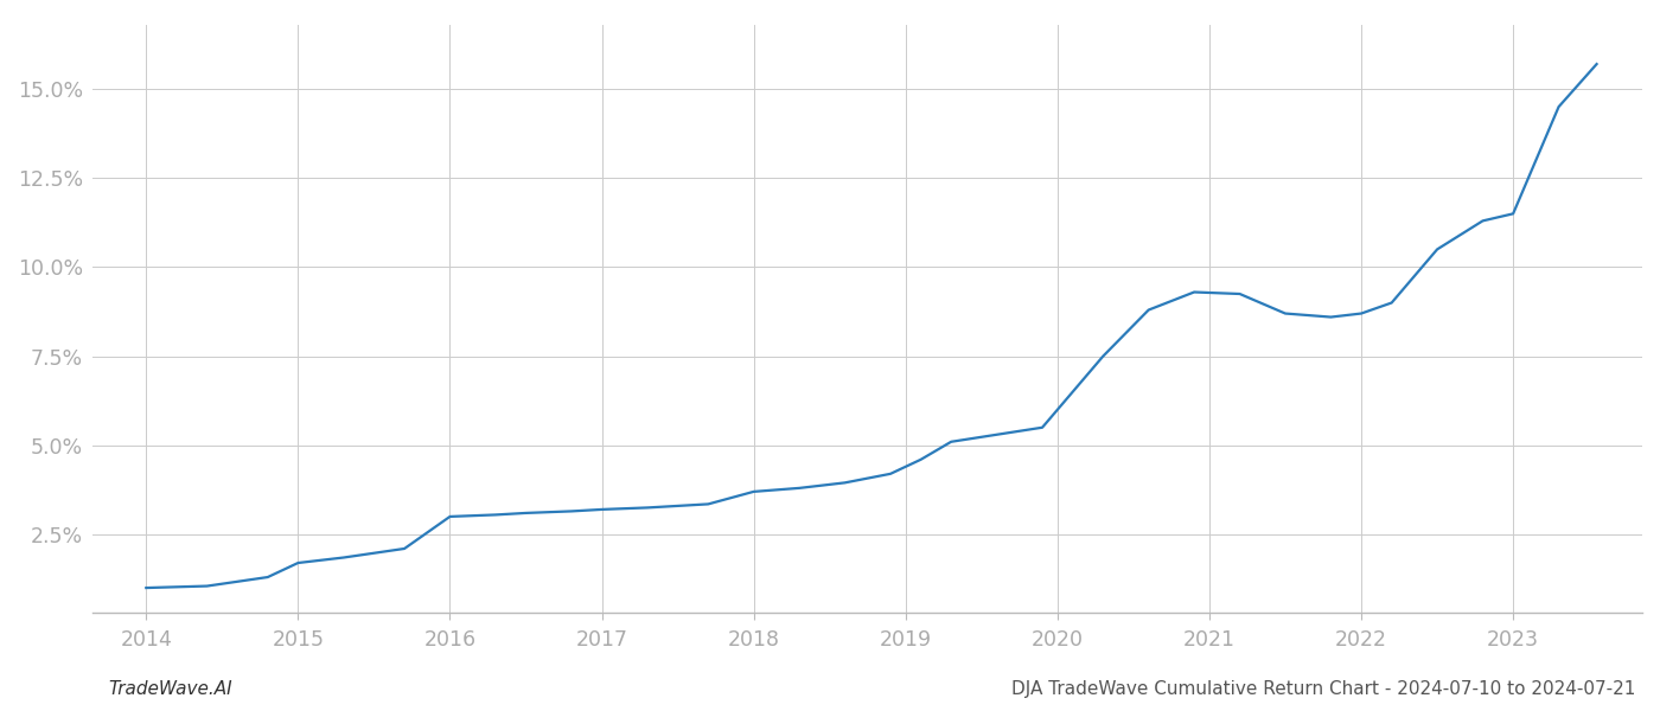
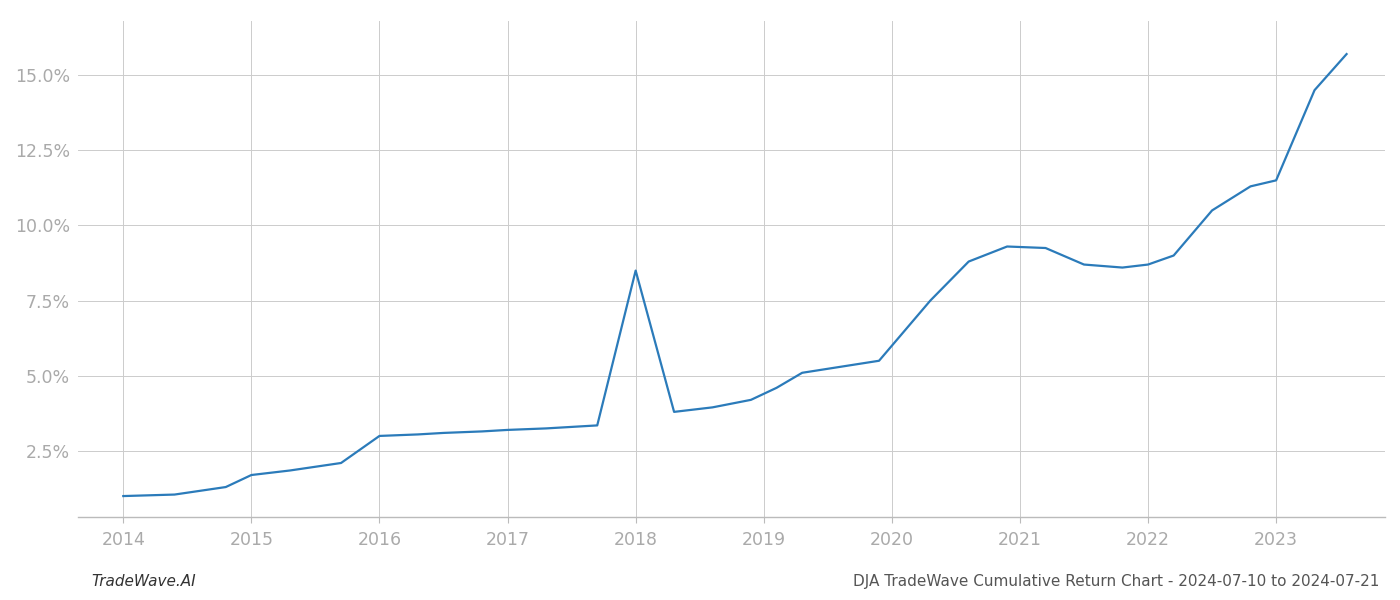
2018: 3.70% -> 8.50%
